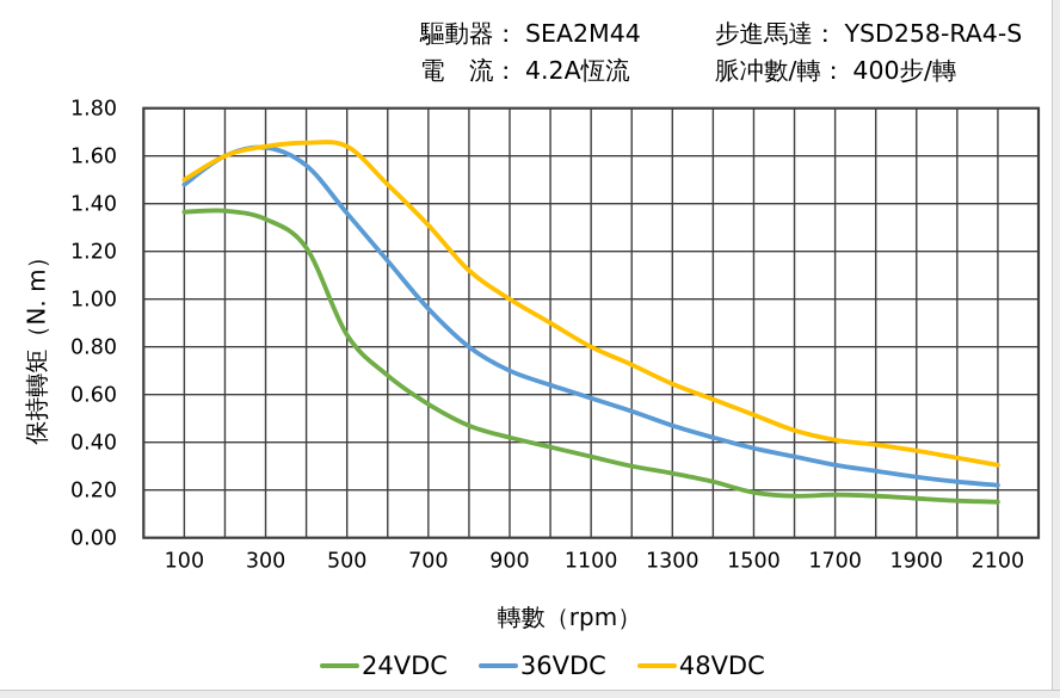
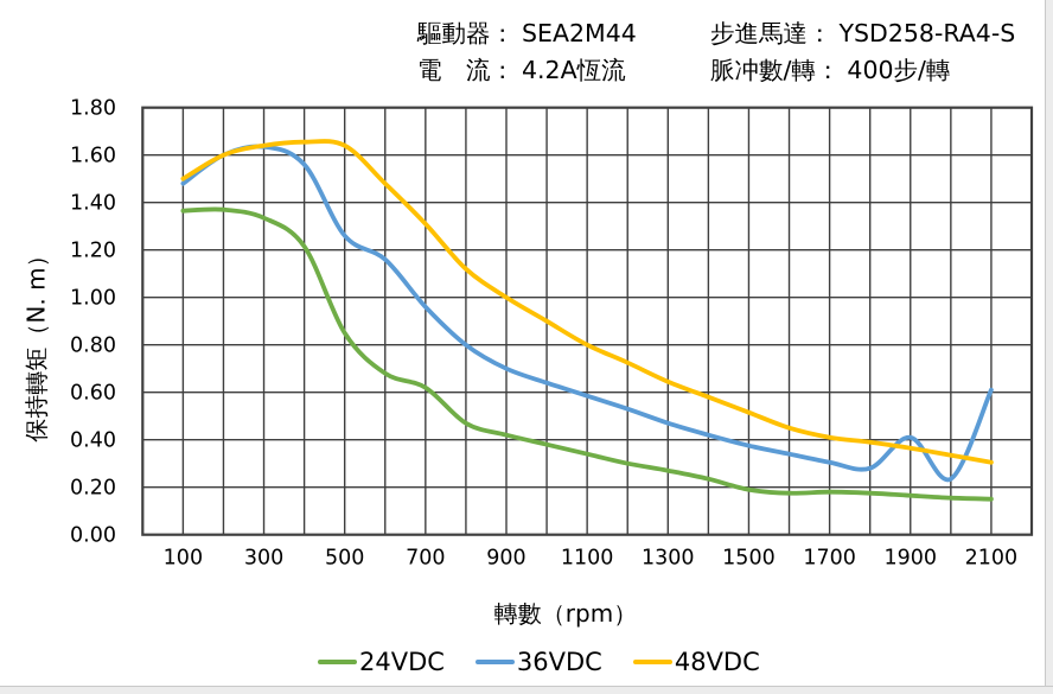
36VDC/500: 1.36 -> 1.26
24VDC/700: 0.56 -> 0.62
36VDC/1900: 0.26 -> 0.41
36VDC/2100: 0.22 -> 0.61
